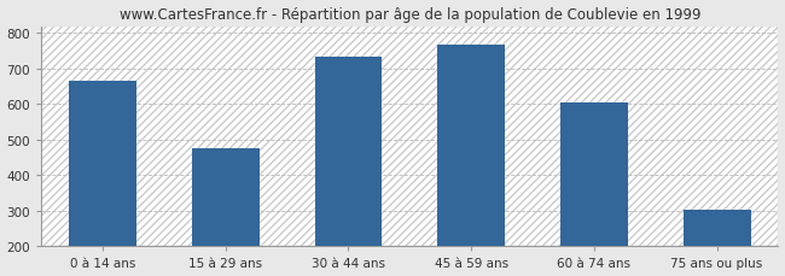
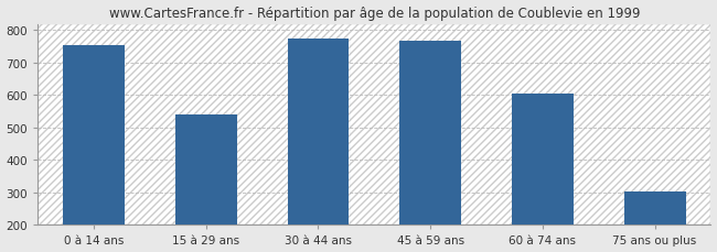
0 à 14 ans: 665 -> 755
15 à 29 ans: 475 -> 540
30 à 44 ans: 735 -> 775
